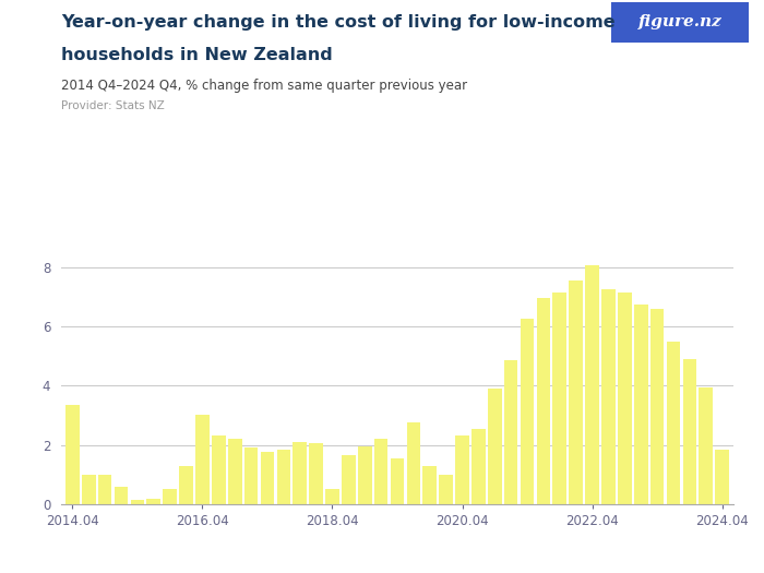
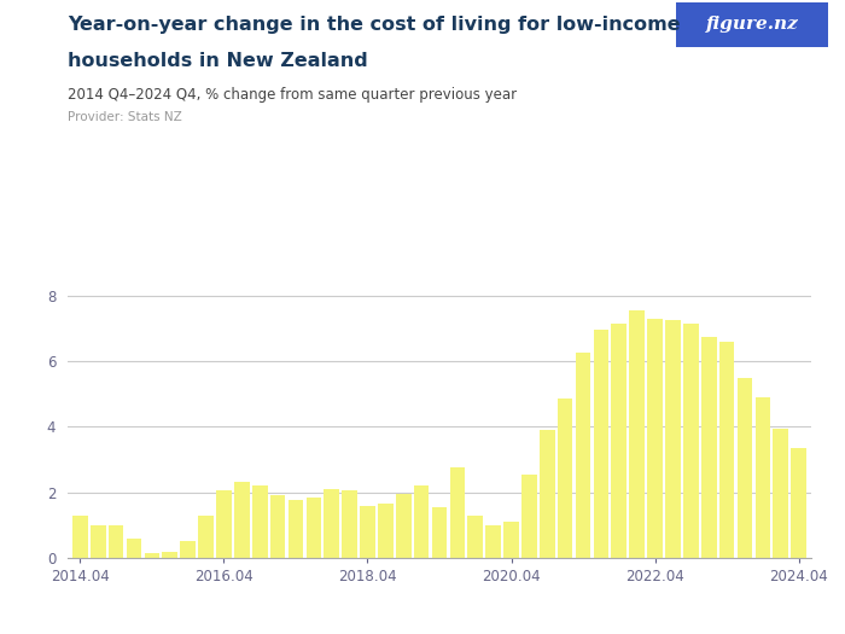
2014․04: 3.35 -> 1.30
2016․04: 3.00 -> 2.05
2018․04: 0.50 -> 1.60
2020․04: 2.30 -> 1.10
2022․04: 8.05 -> 7.30
2024․04: 1.85 -> 3.35
